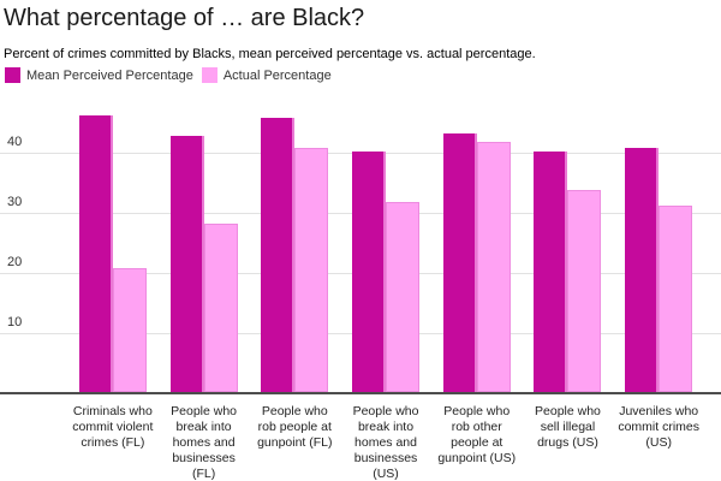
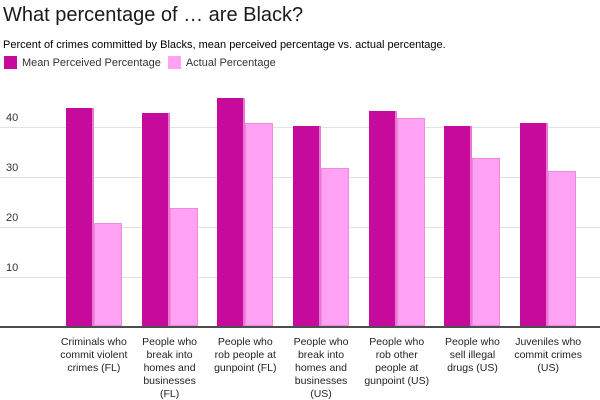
Mean Perceived Percentage/Criminals who commit violent crimes (FL): 46 -> 44
Actual Percentage/People who break into homes and businesses (FL): 28 -> 24
